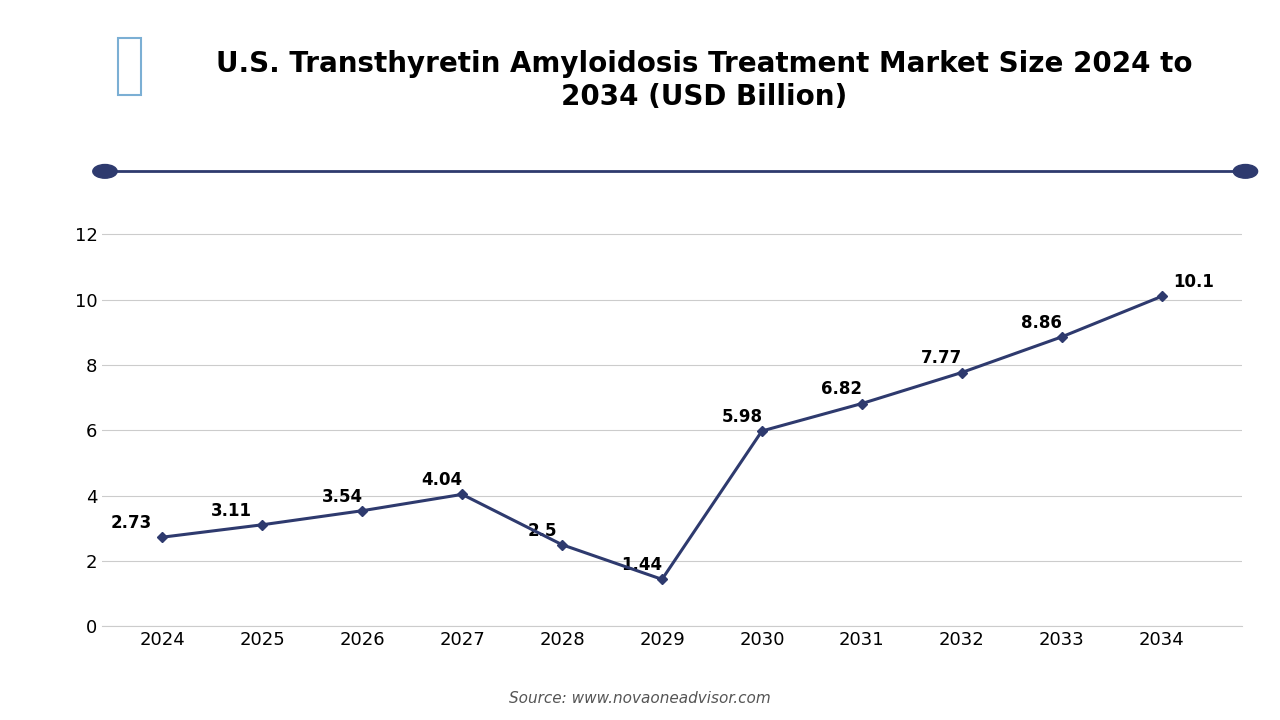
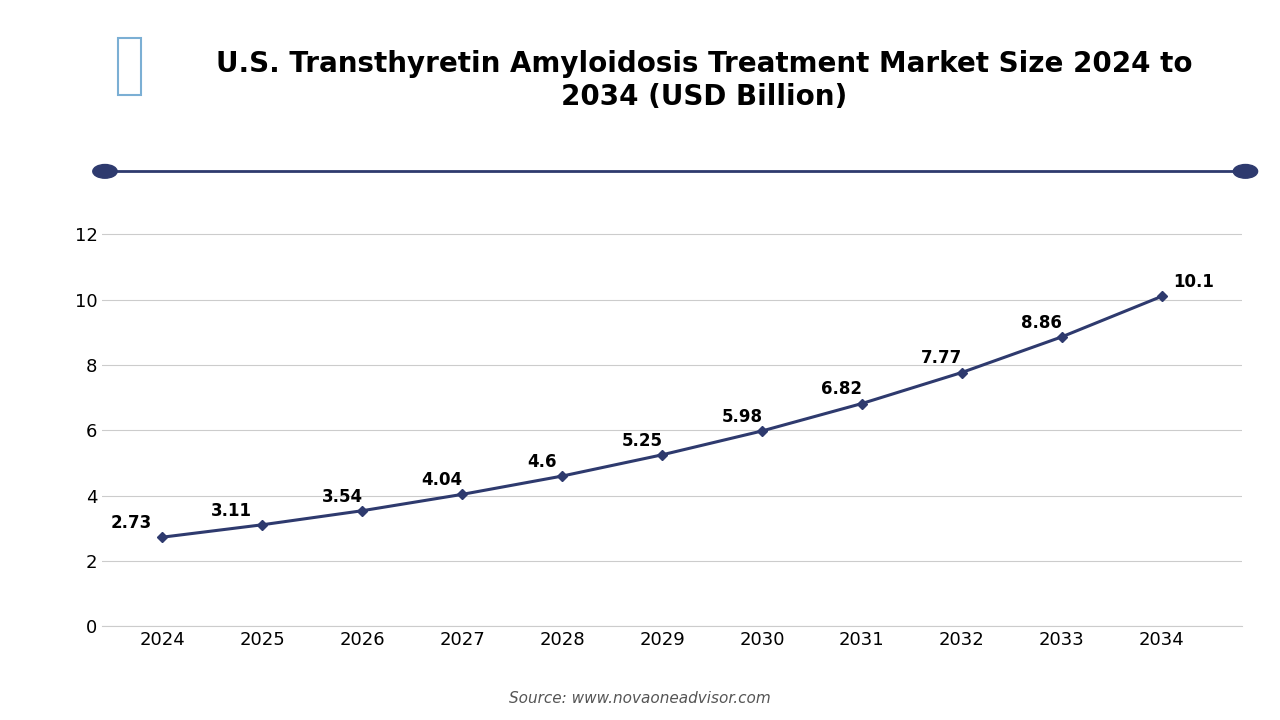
2028: 2.5 -> 4.6
2029: 1.44 -> 5.25
